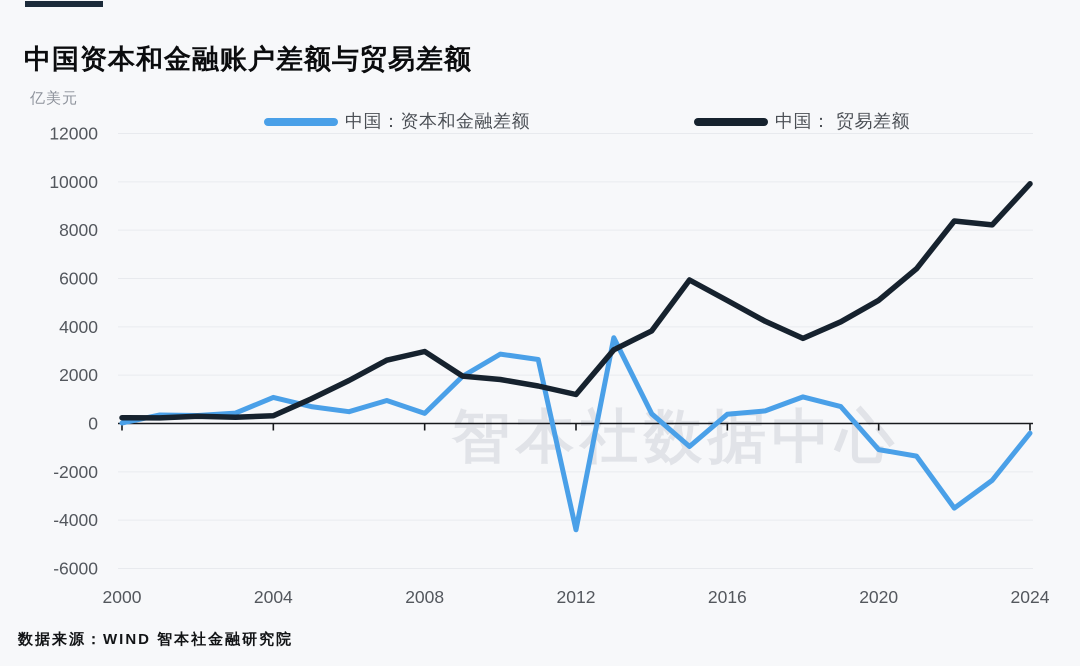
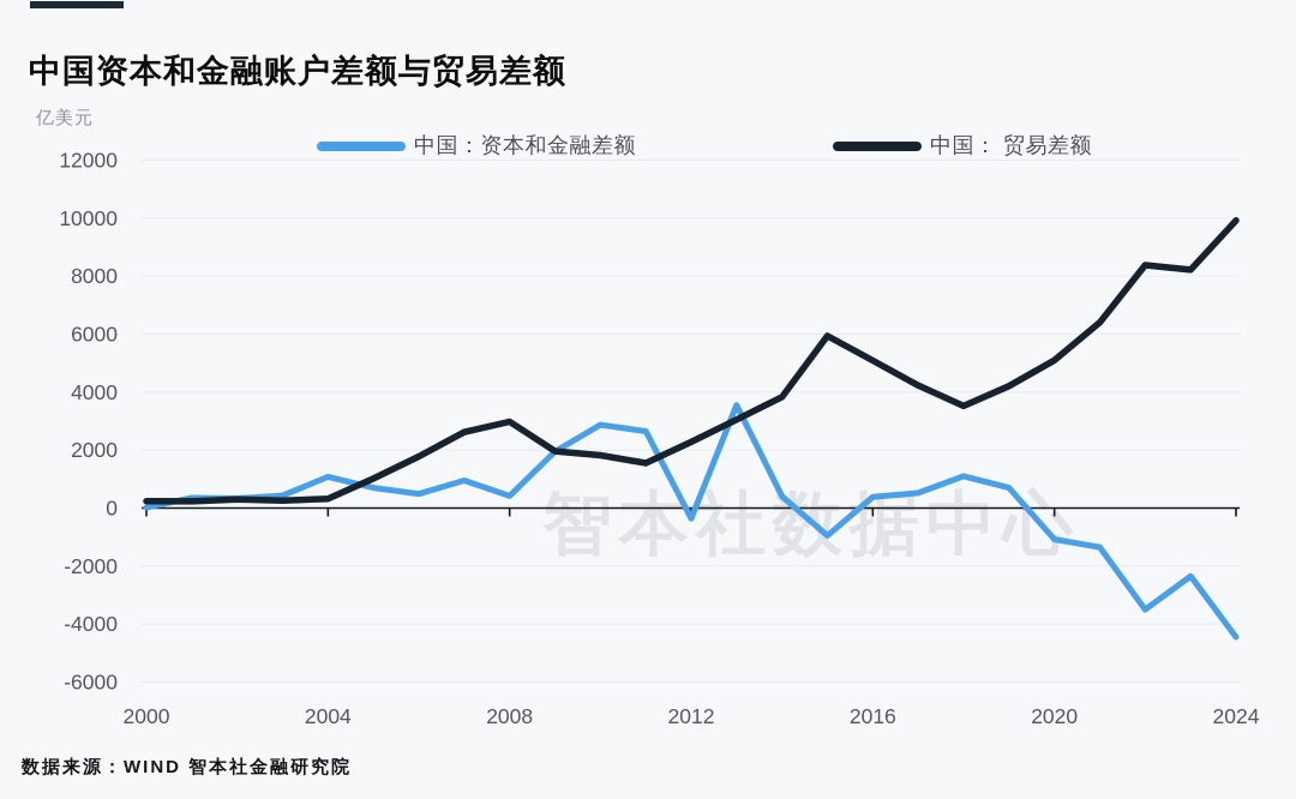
中国：资本和金融差额/2012: -4400 -> -400
中国：贸易差额/2012: 1200 -> 2300
中国：资本和金融差额/2024: -400 -> -4400
